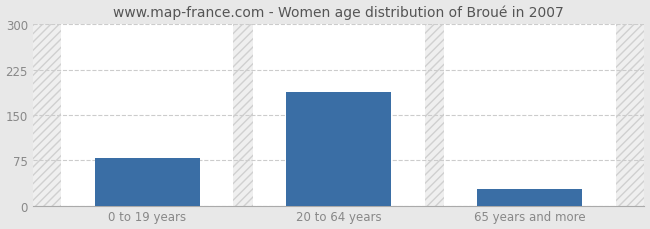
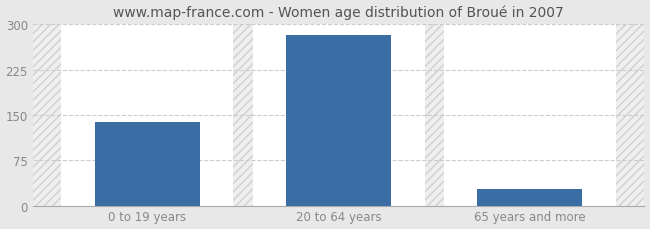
0 to 19 years: 78 -> 138
20 to 64 years: 188 -> 283
